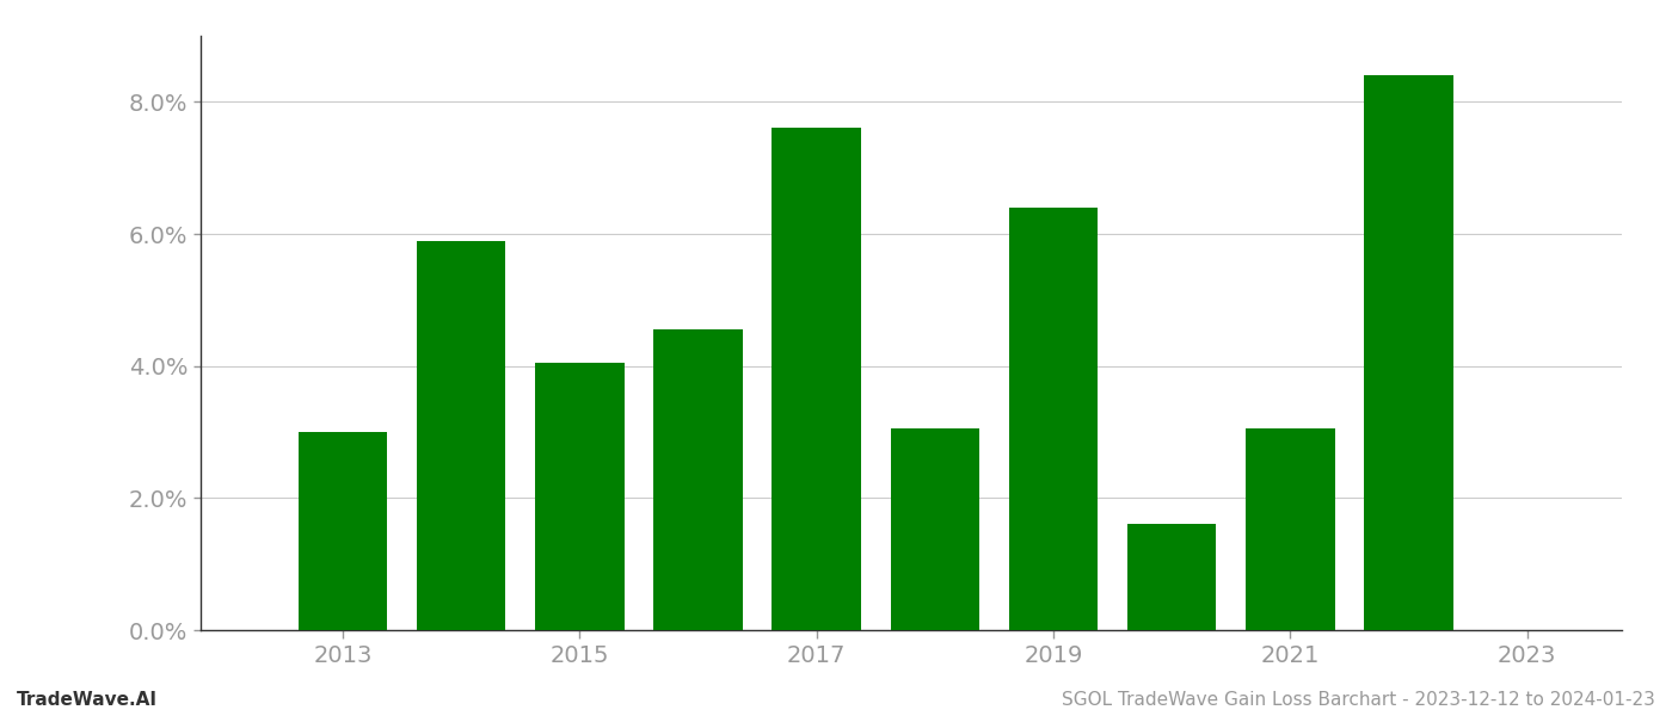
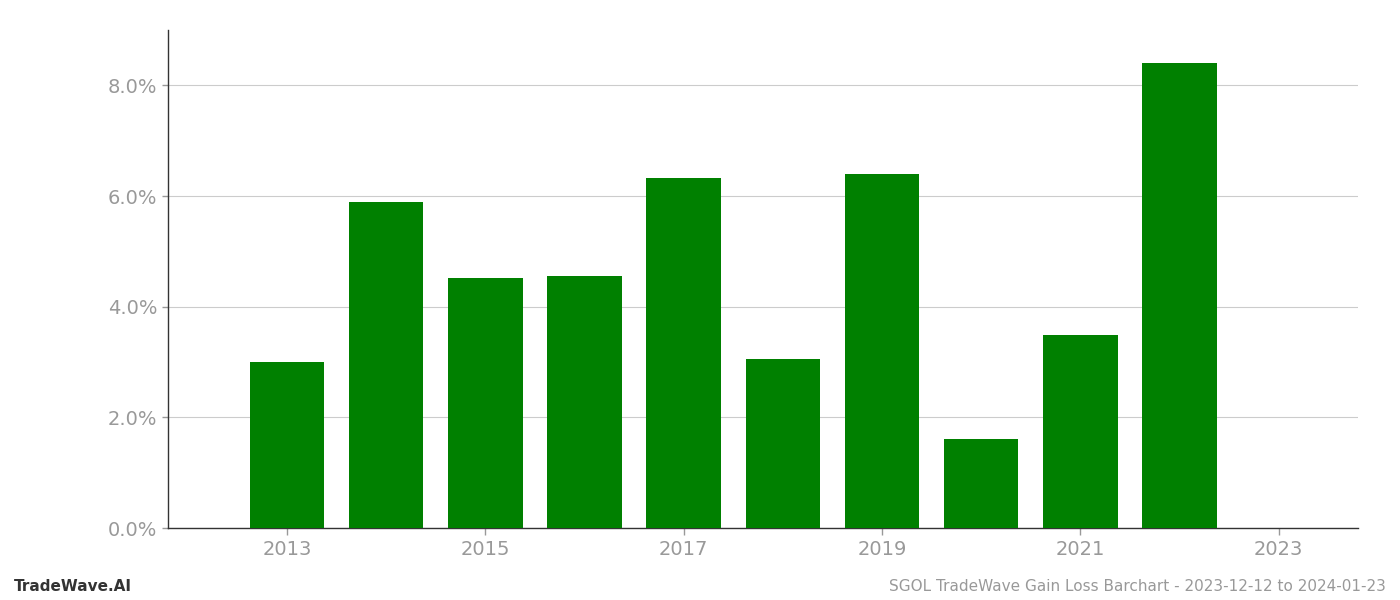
2015: 4.05% -> 4.52%
2017: 7.60% -> 6.32%
2021: 3.05% -> 3.48%
